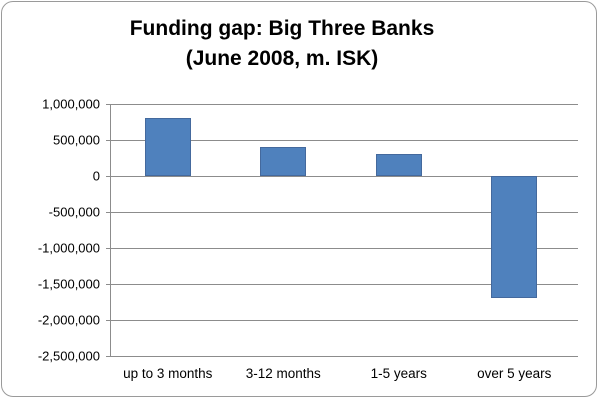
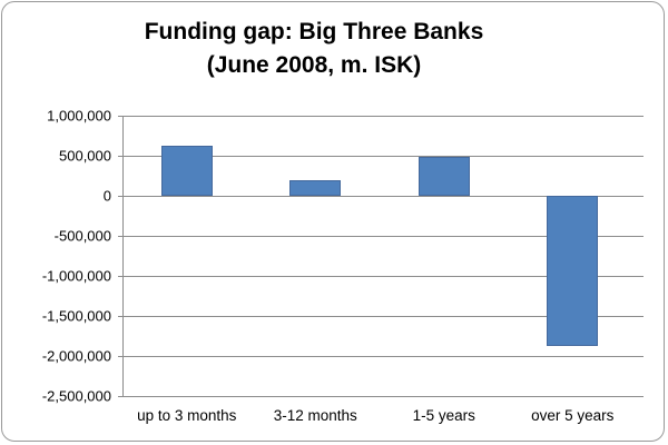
up to 3 months: 800000 -> 600000
3-12 months: 400000 -> 200000
1-5 years: 300000 -> 500000
over 5 years: -1700000 -> -1900000
